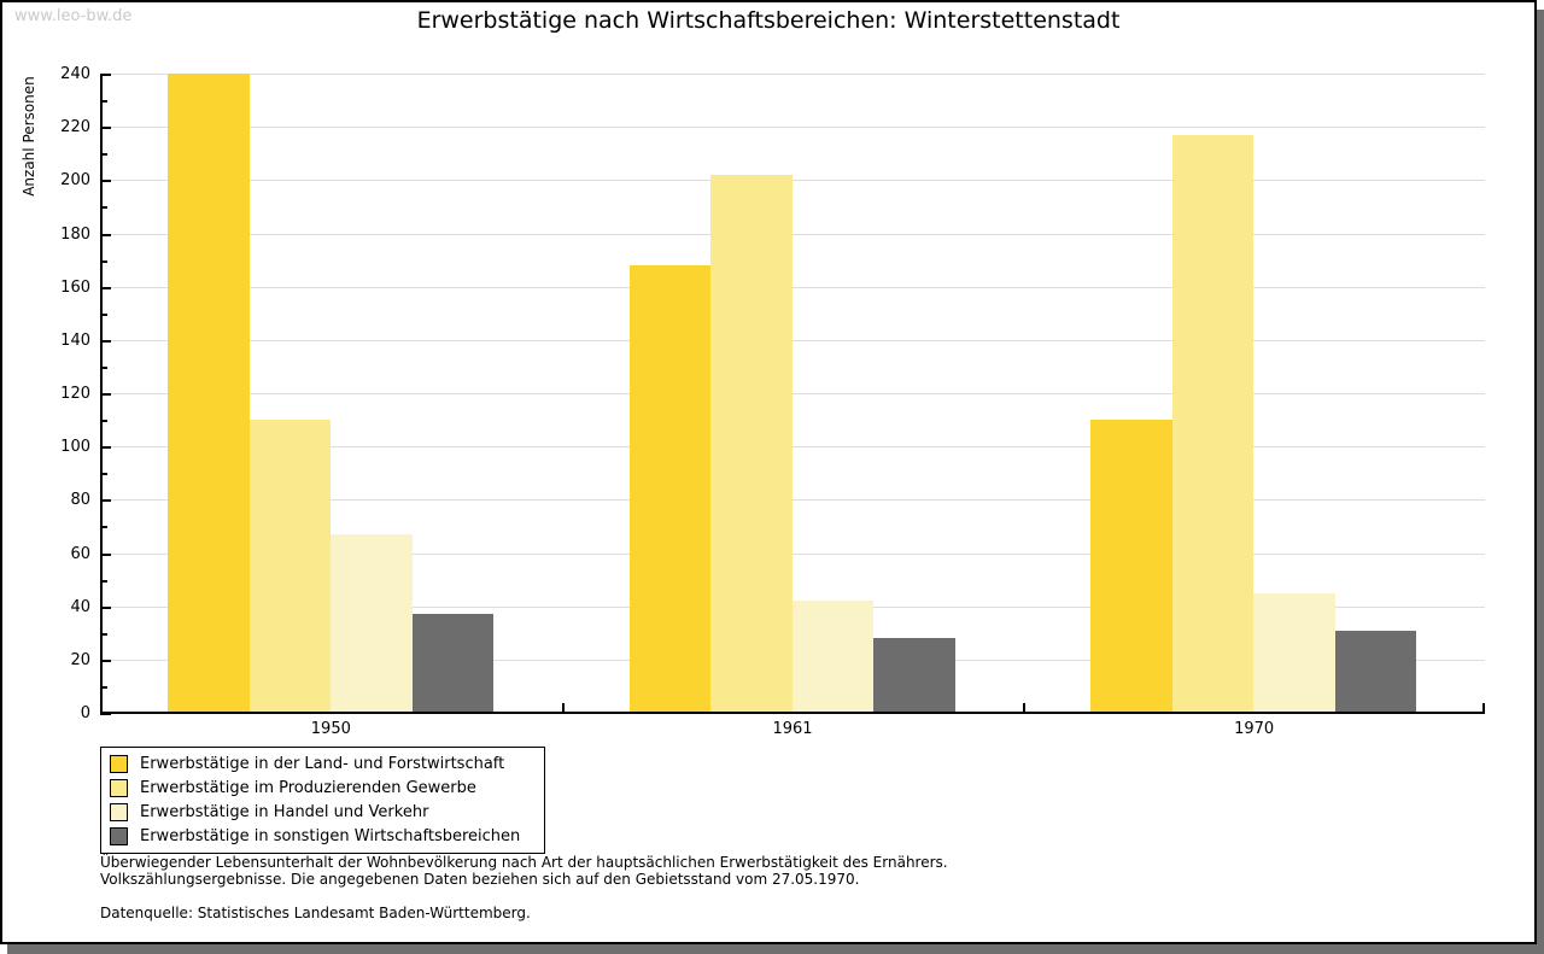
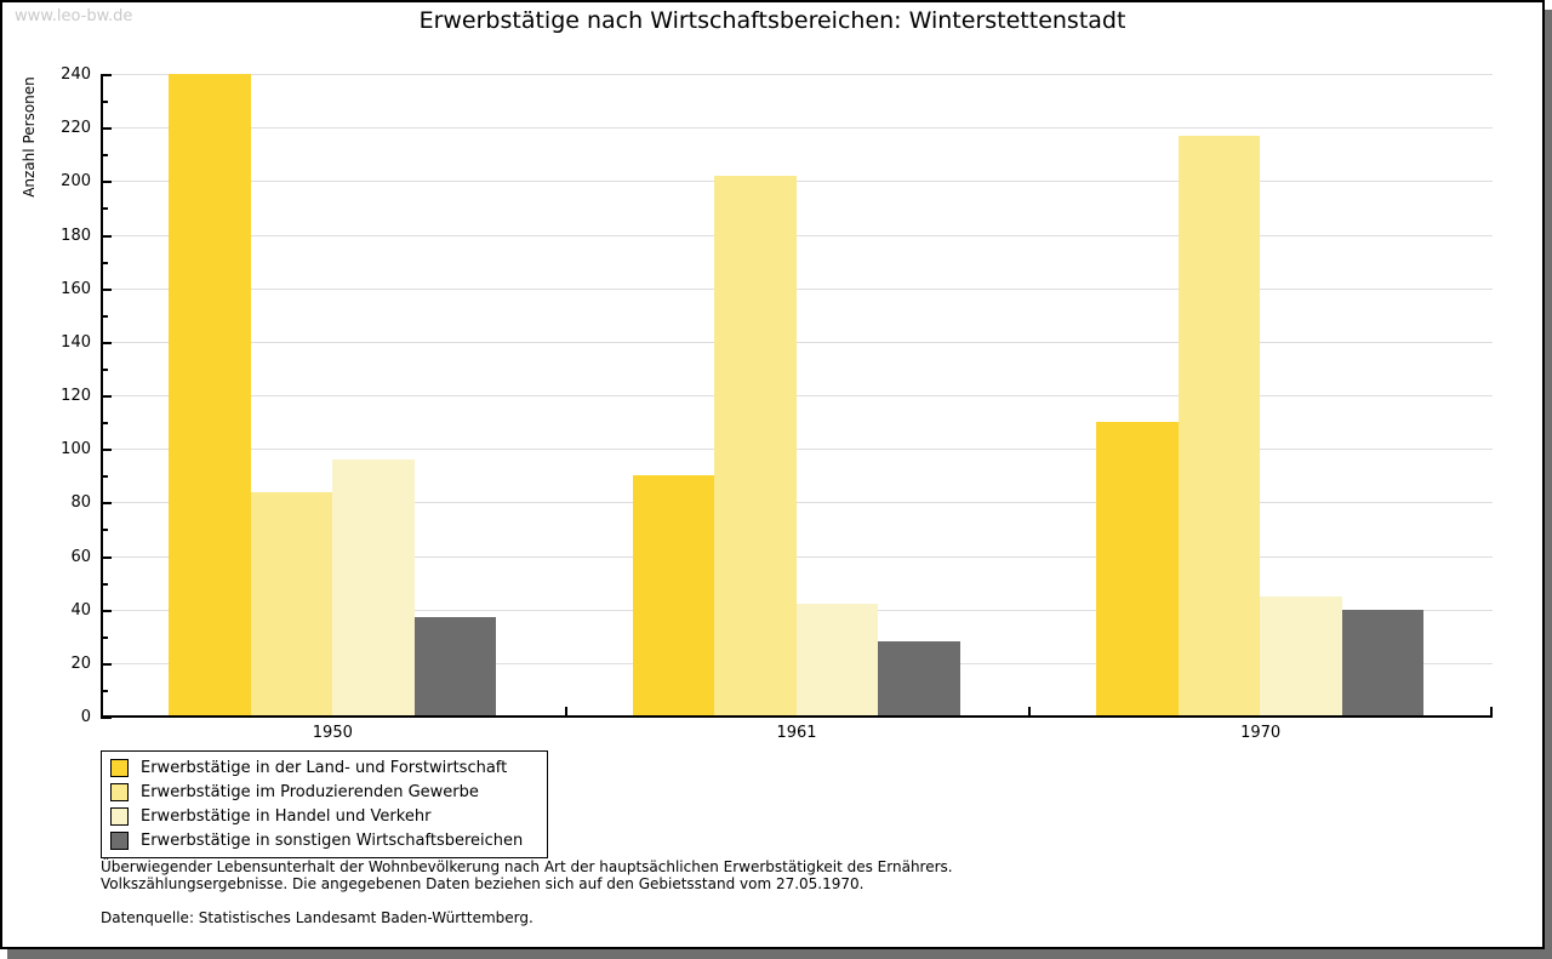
Erwerbstätige im Produzierenden Gewerbe/1950: 110 -> 84
Erwerbstätige in Handel und Verkehr/1950: 67 -> 96
Erwerbstätige in der Land- und Forstwirtschaft/1961: 168 -> 90
Erwerbstätige in sonstigen Wirtschaftsbereichen/1970: 31 -> 40
